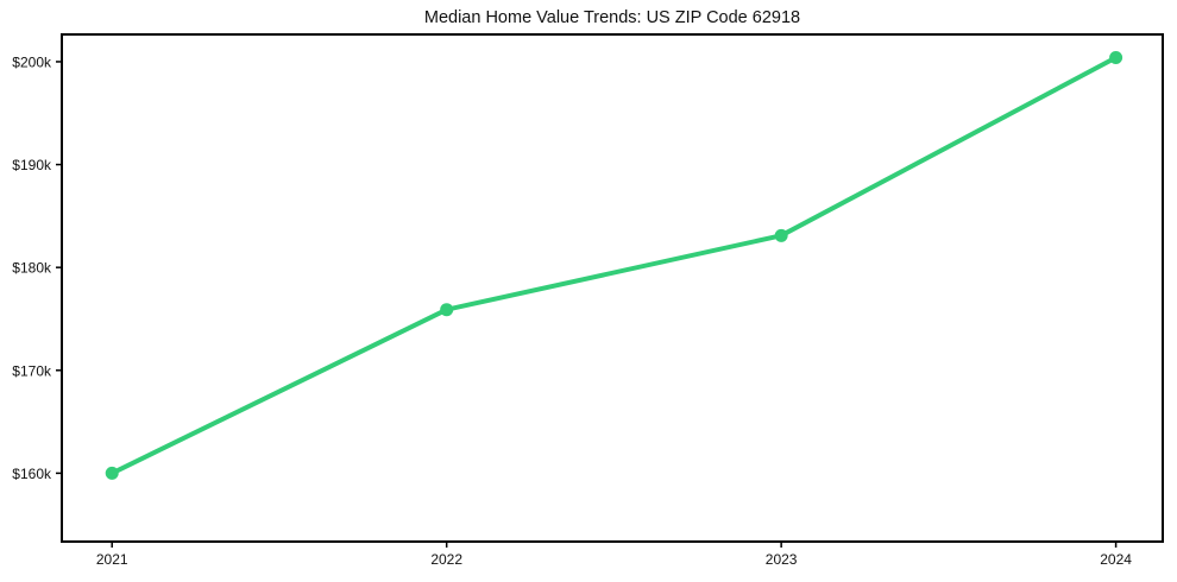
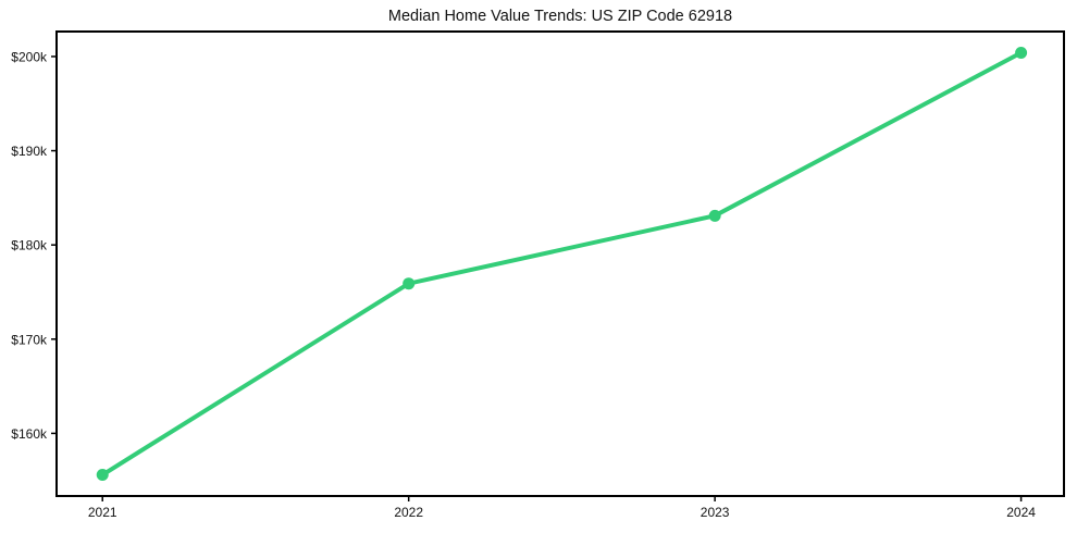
2021: $160k -> $156k
